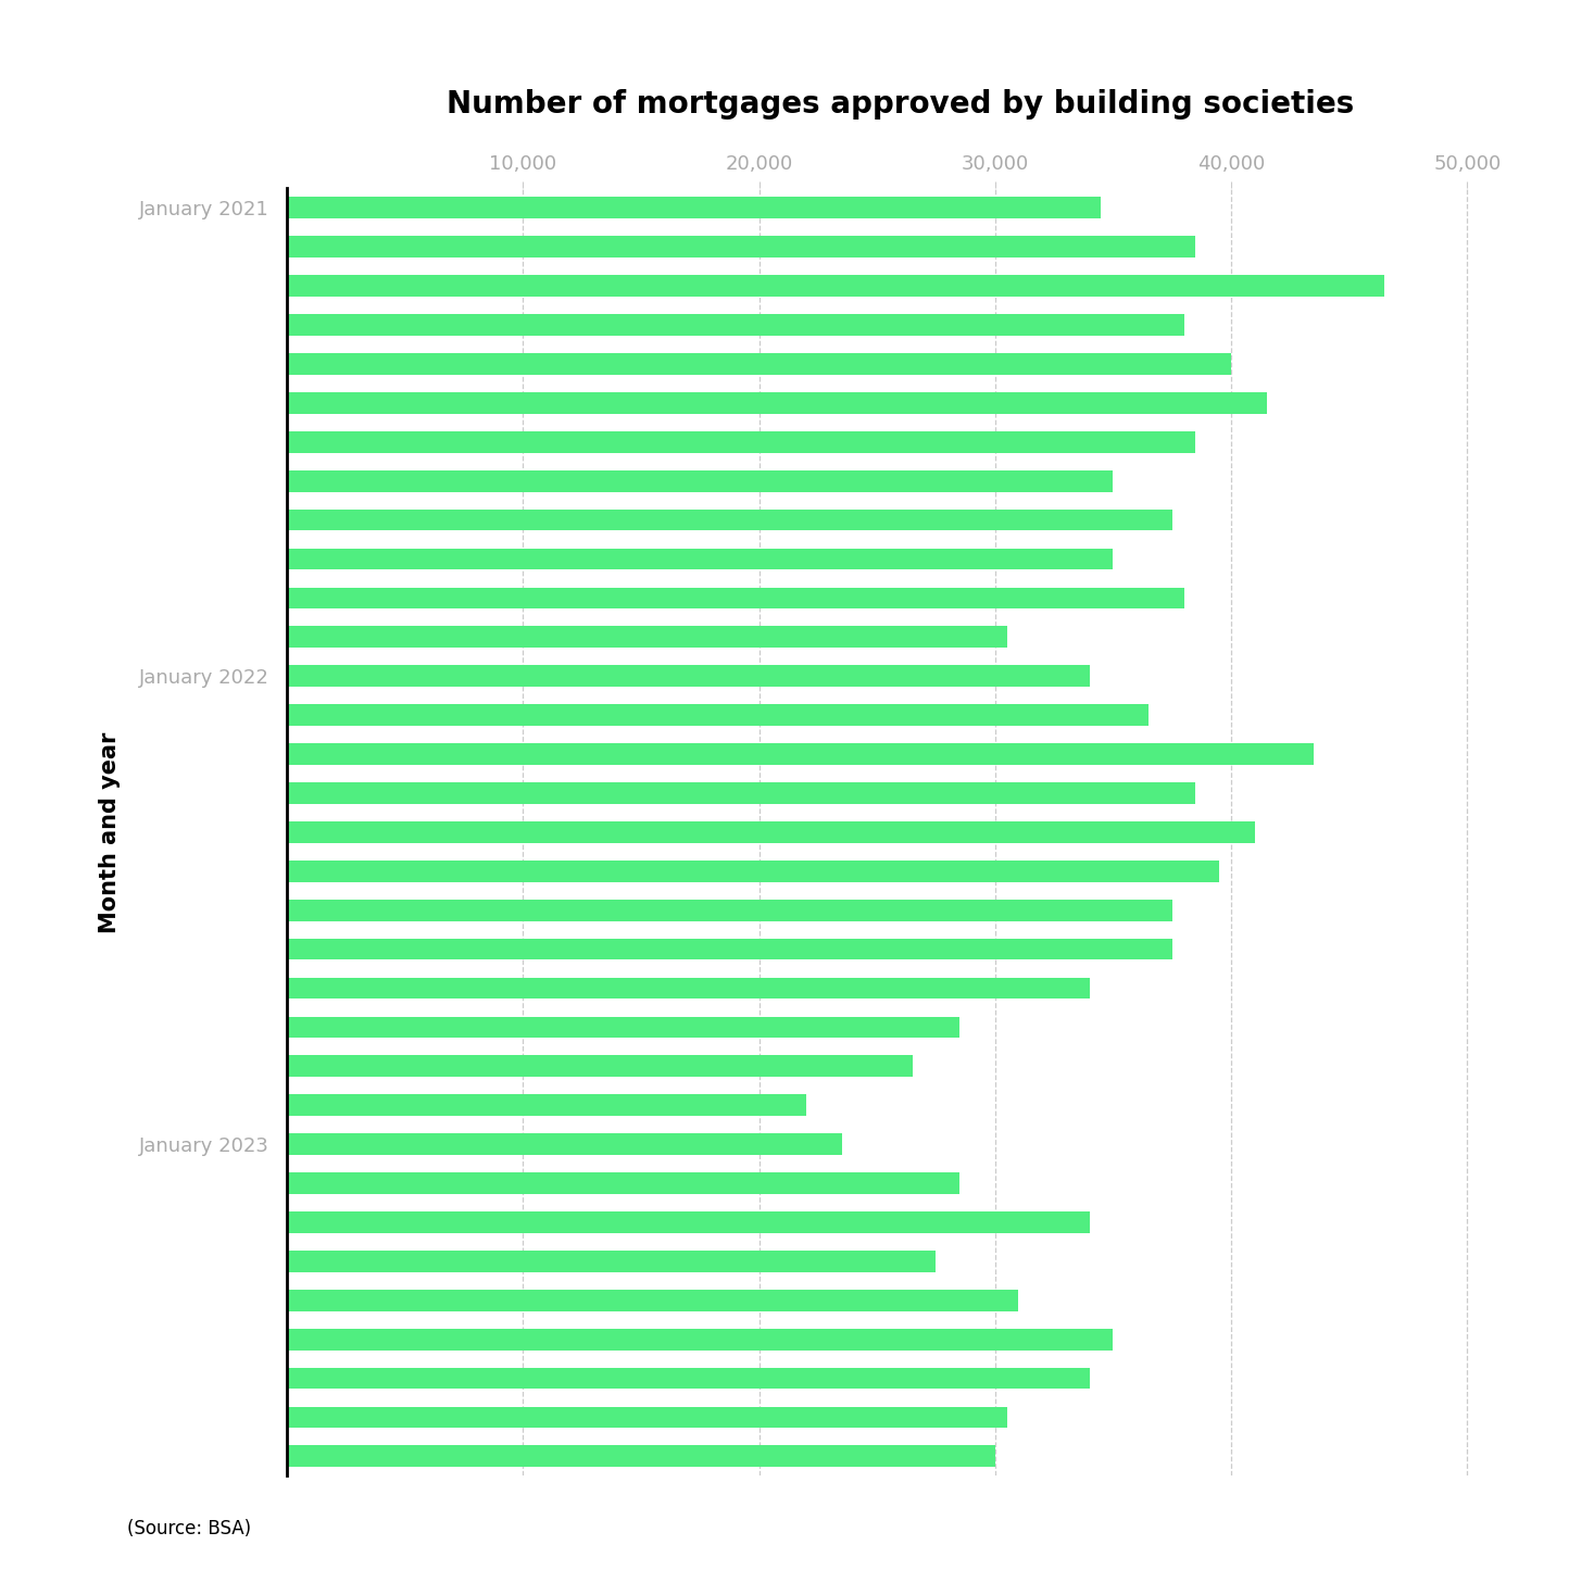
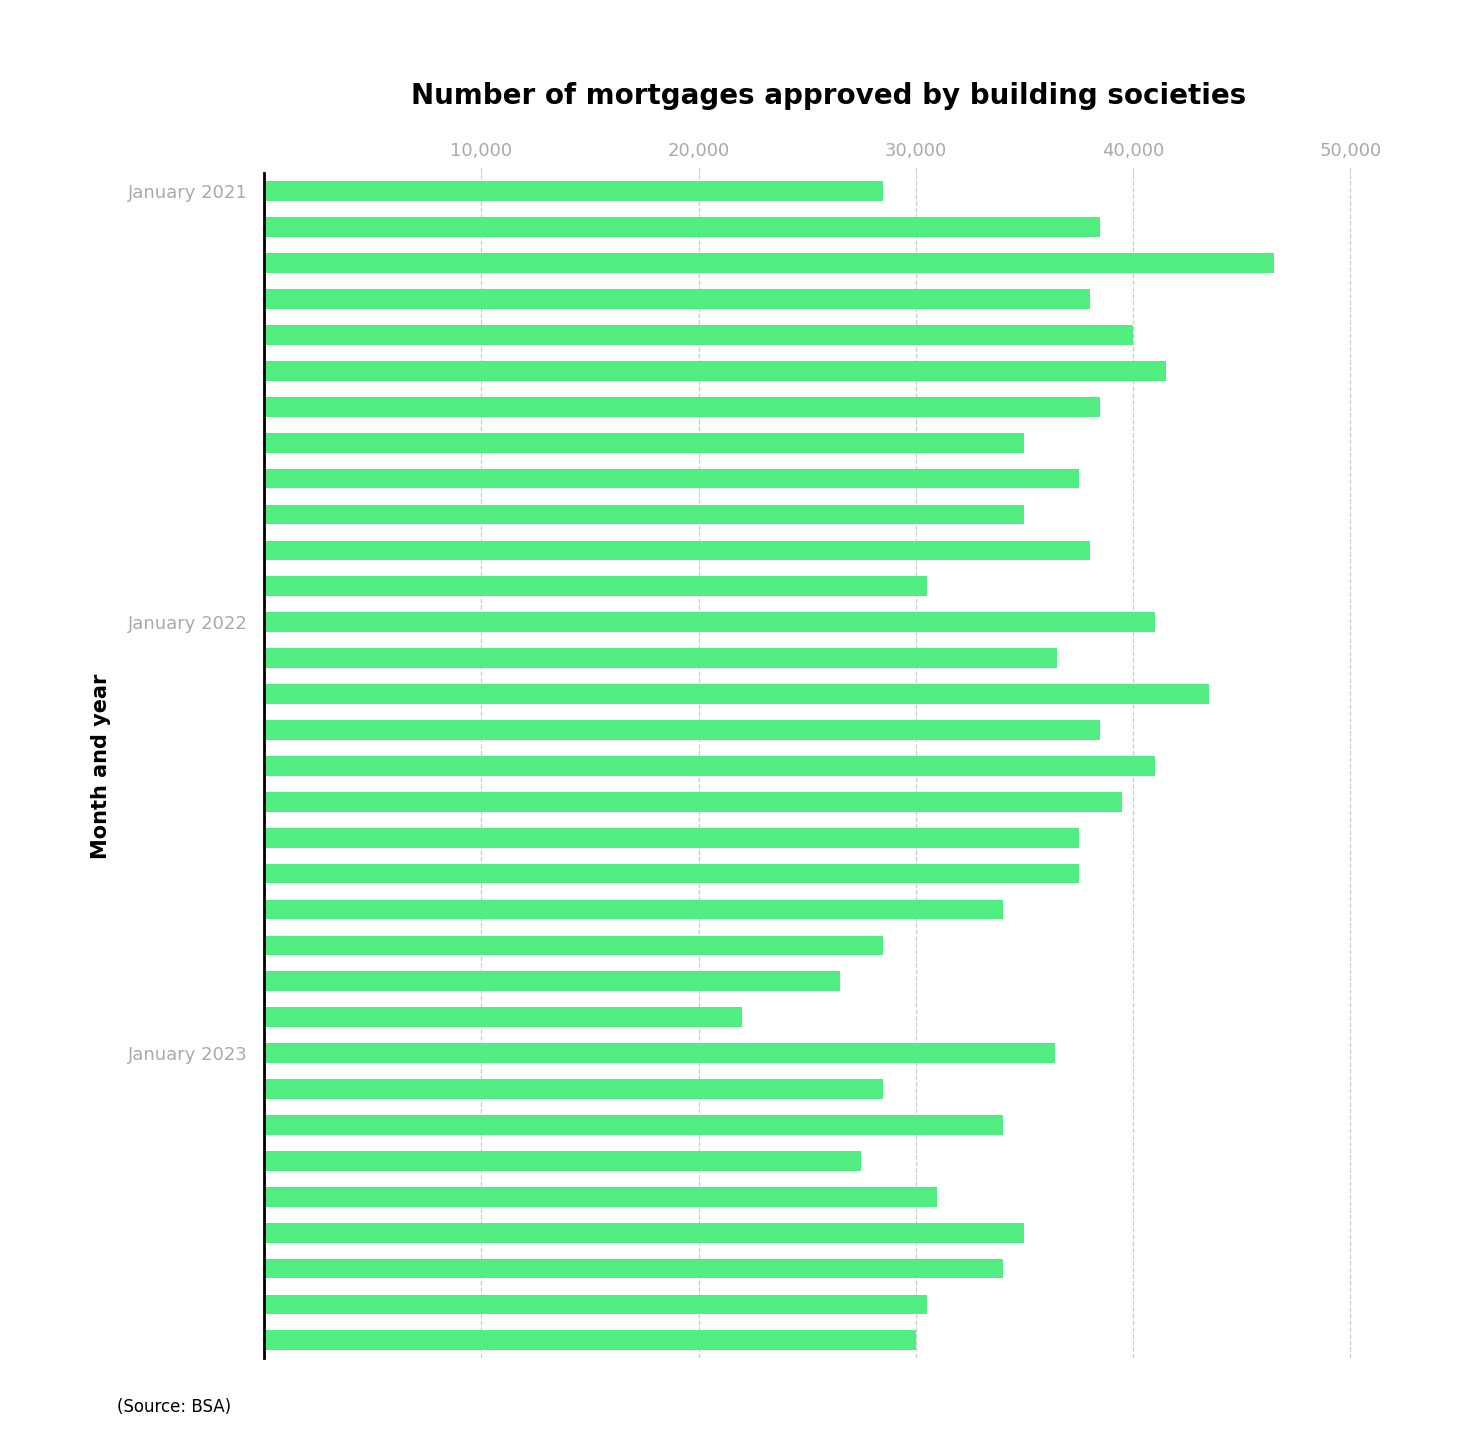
January 2021: 34,500 -> 28,500
January 2022: 34,000 -> 41,000
January 2023: 23,500 -> 36,400
